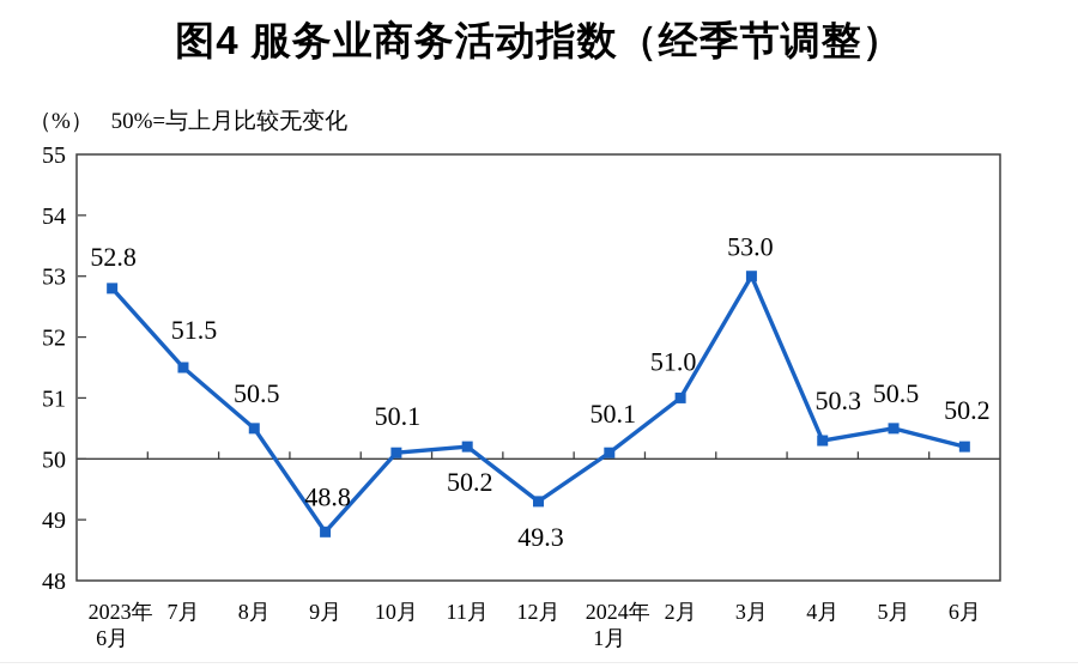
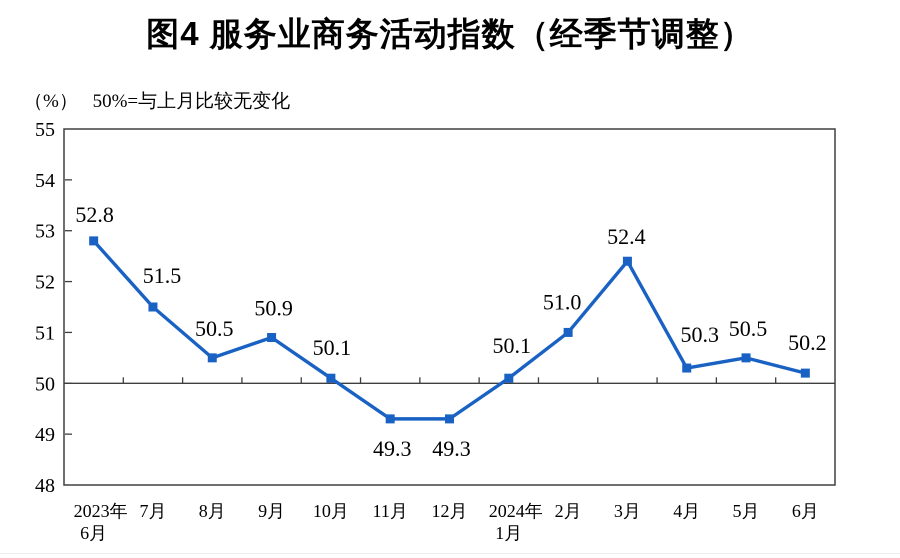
9月: 48.8 -> 50.9
11月: 50.2 -> 49.3
3月: 53.0 -> 52.4
